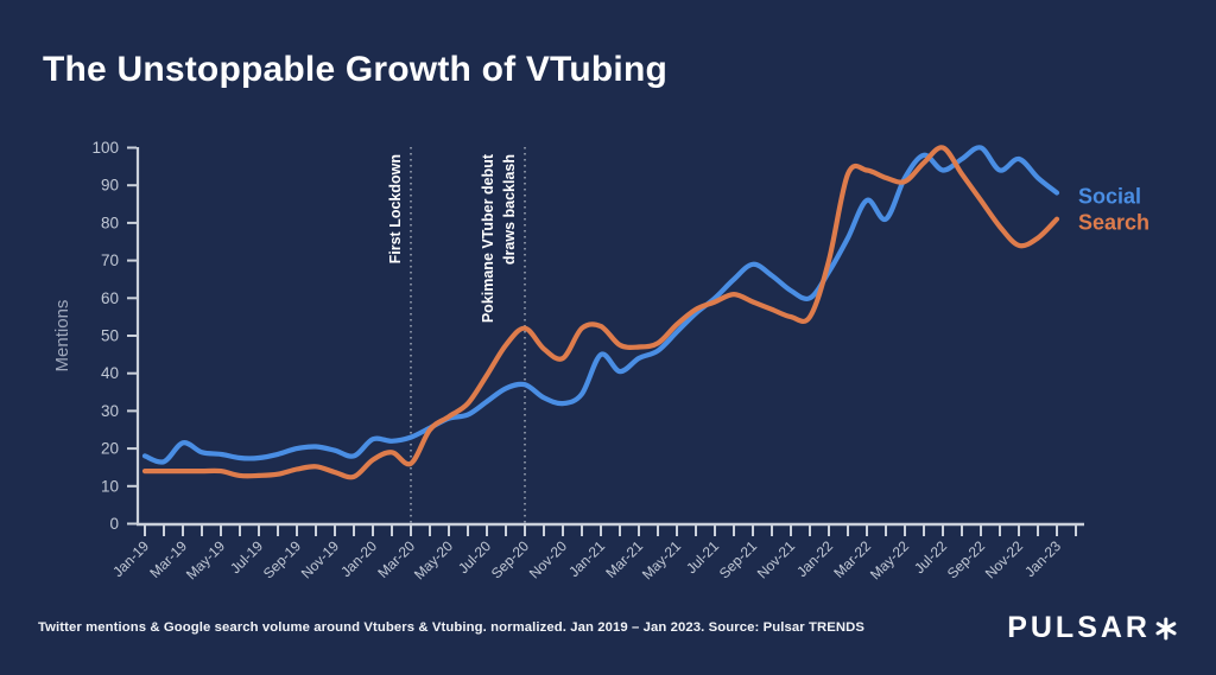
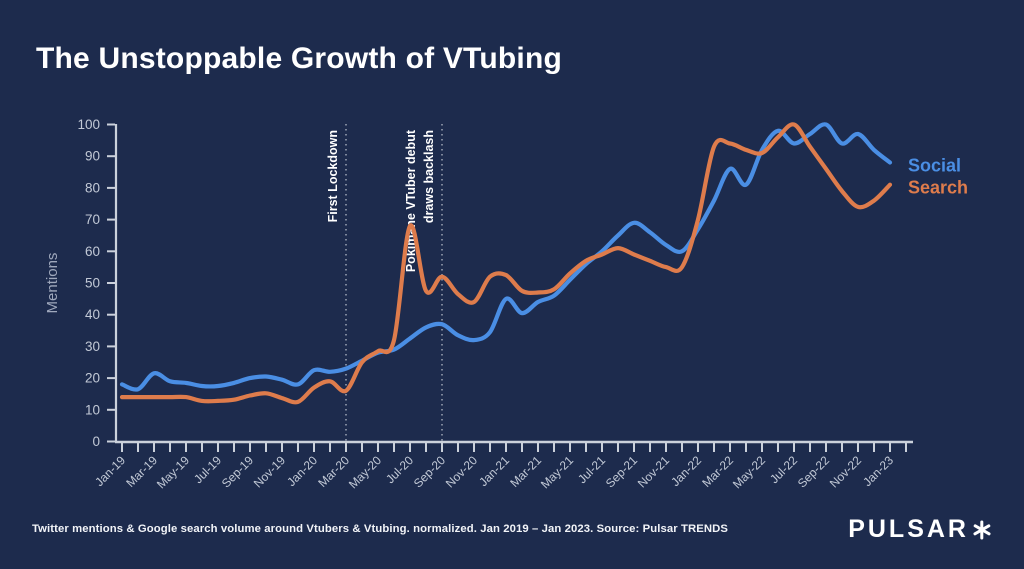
Search/Jul-20: 40 -> 68
